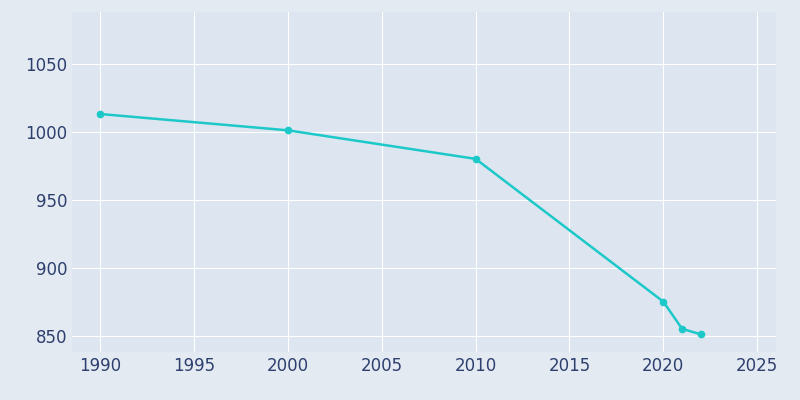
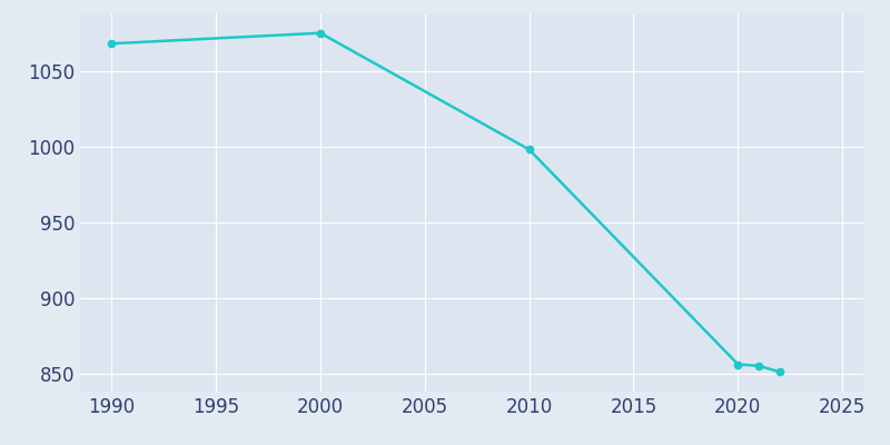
1990: 1013 -> 1068
2000: 1001 -> 1075
2010: 980 -> 998
2020: 875 -> 856
